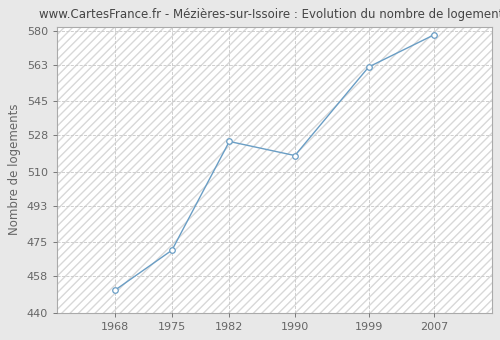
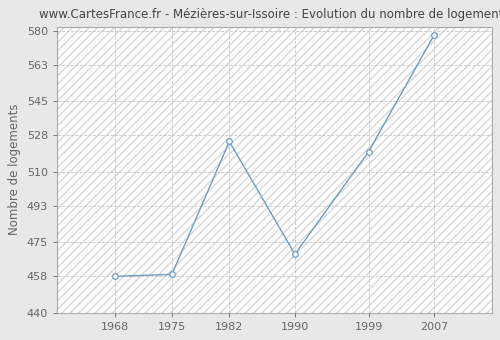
1968: 451 -> 458
1975: 471 -> 459
1990: 518 -> 469
1999: 562 -> 520
